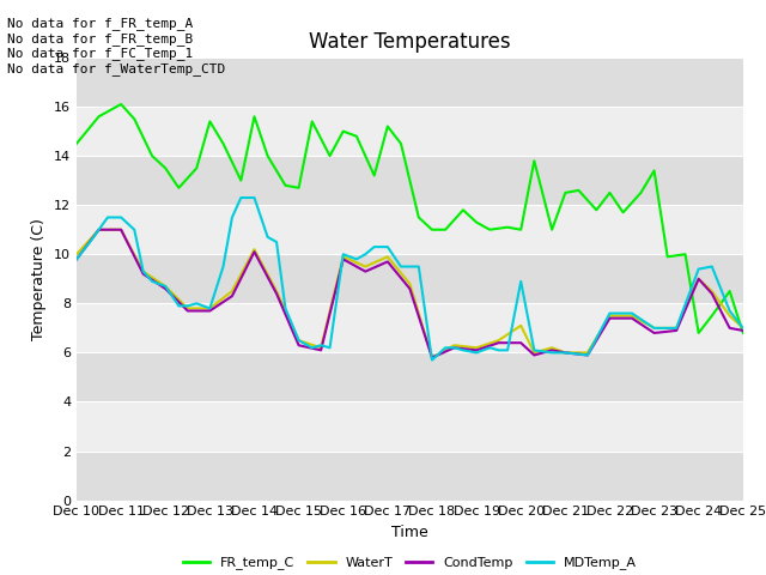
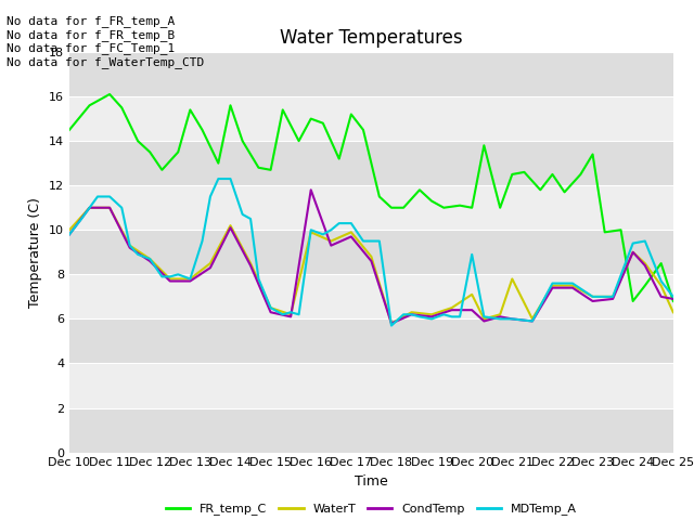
CondTemp/Dec 16: 9.8 -> 11.8
WaterT/Dec 21: 6.0 -> 7.8
WaterT/Dec 25: 7.0 -> 6.3
